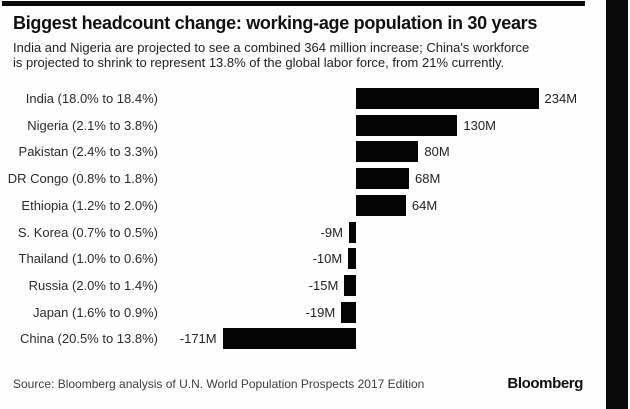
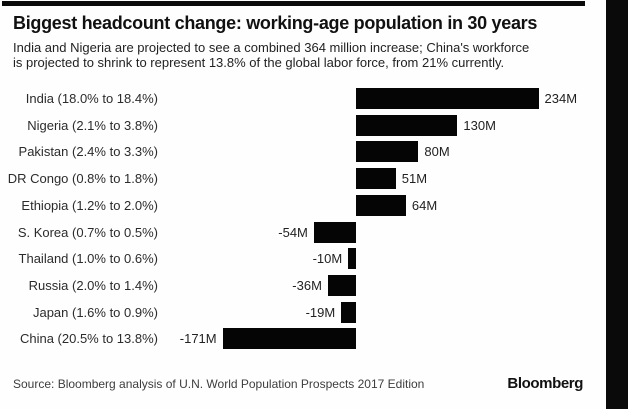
DR Congo (0.8% to 1.8%): 68M -> 51M
S. Korea (0.7% to 0.5%): -9M -> -54M
Russia (2.0% to 1.4%): -15M -> -36M
